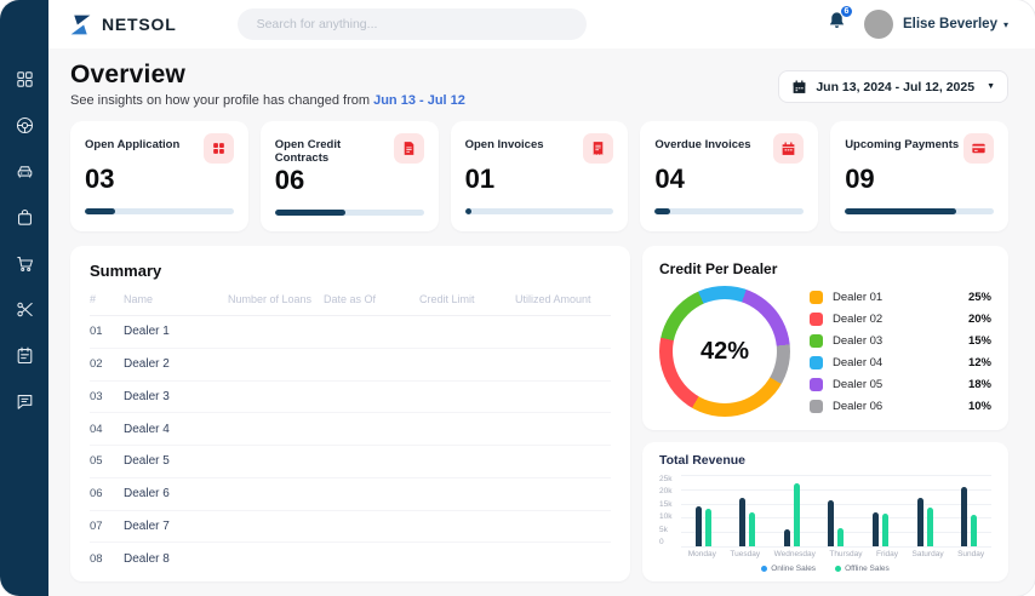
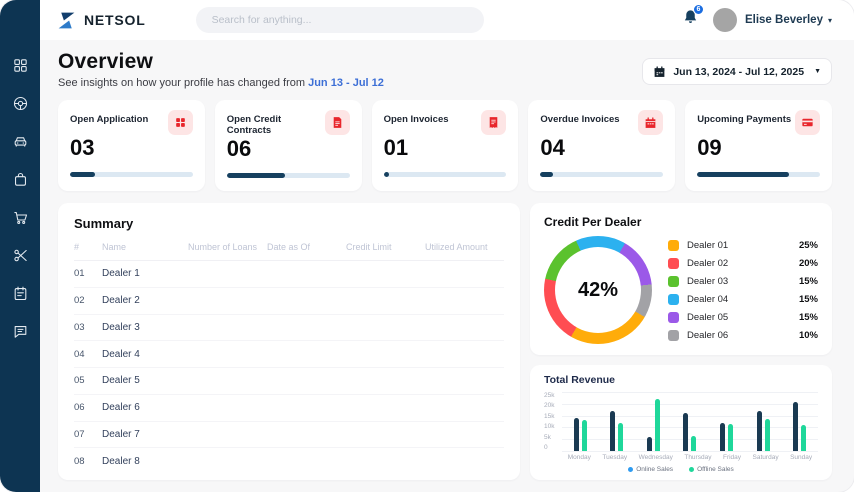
Credit Per Dealer/Dealer 04: 12% -> 15%
Credit Per Dealer/Dealer 05: 18% -> 15%
